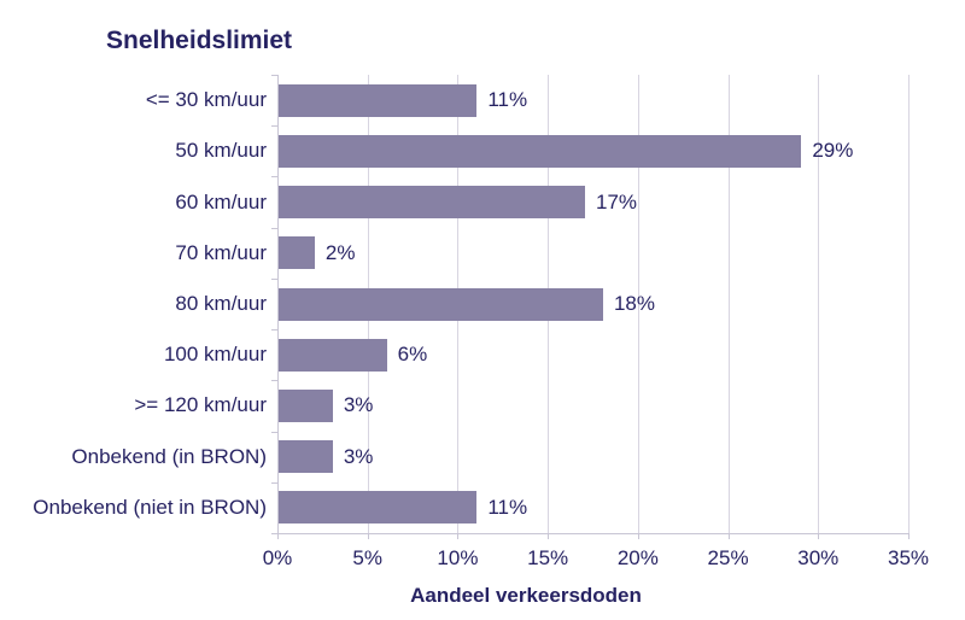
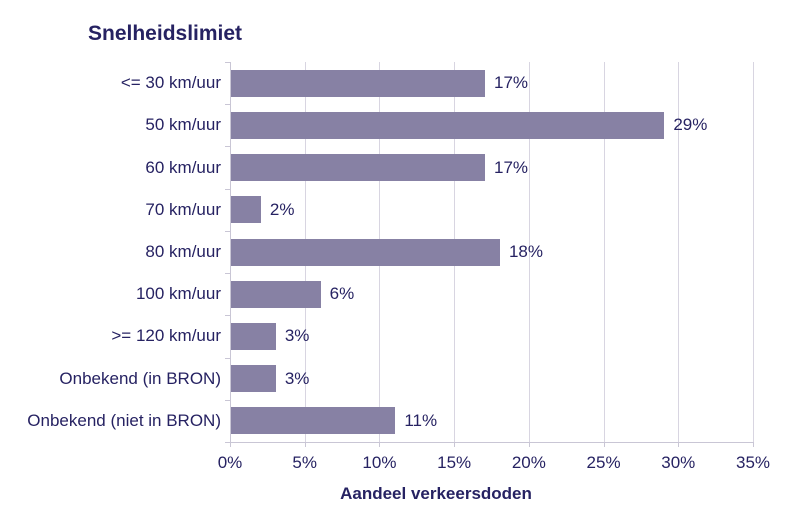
<= 30 km/uur: 11% -> 17%
